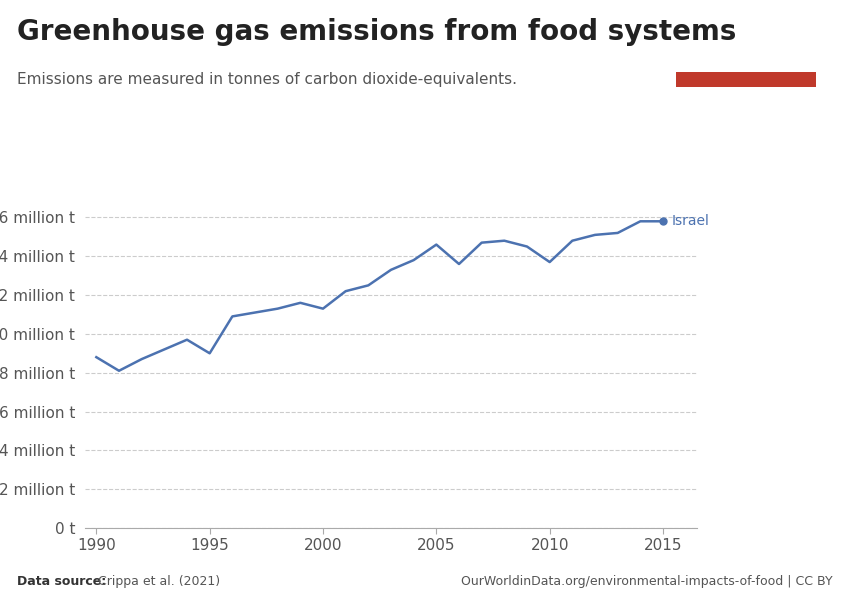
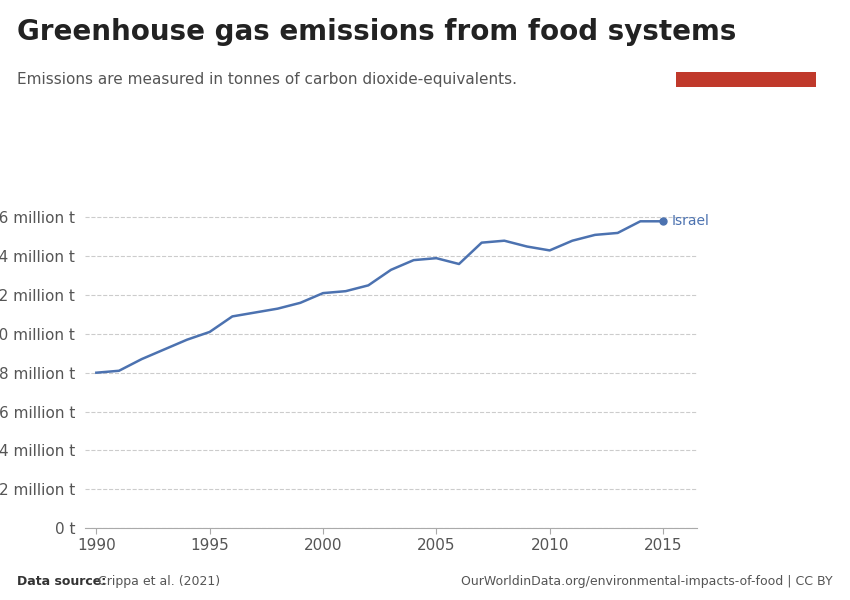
1990: 8.8 million t -> 8.0 million t
1995: 9.0 million t -> 10.1 million t
2000: 11.3 million t -> 12.1 million t
2005: 14.6 million t -> 13.9 million t
2010: 13.7 million t -> 14.3 million t
